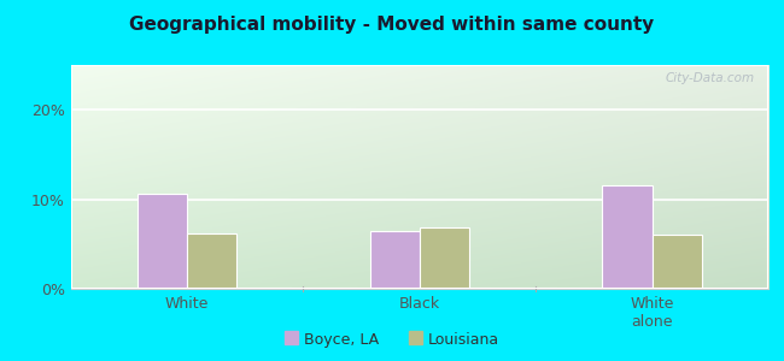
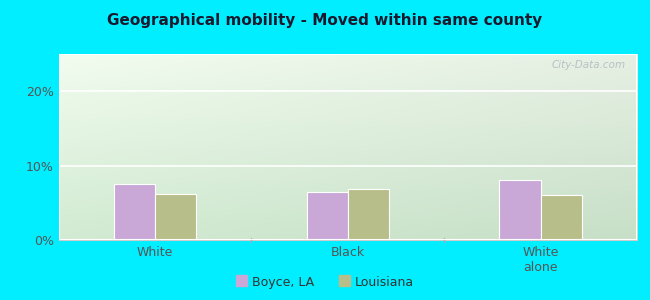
Boyce, LA/White: 10.6% -> 7.5%
Boyce, LA/White alone: 11.6% -> 8.0%
